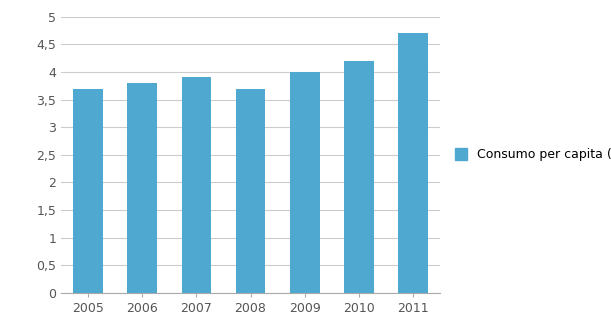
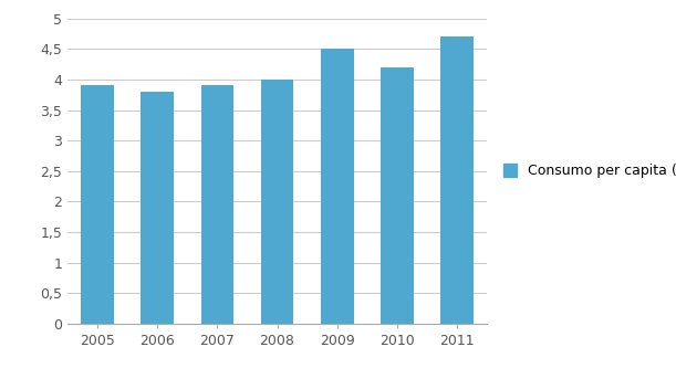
2005: 3,7 -> 3,9
2008: 3,7 -> 4,0
2009: 4,0 -> 4,5
